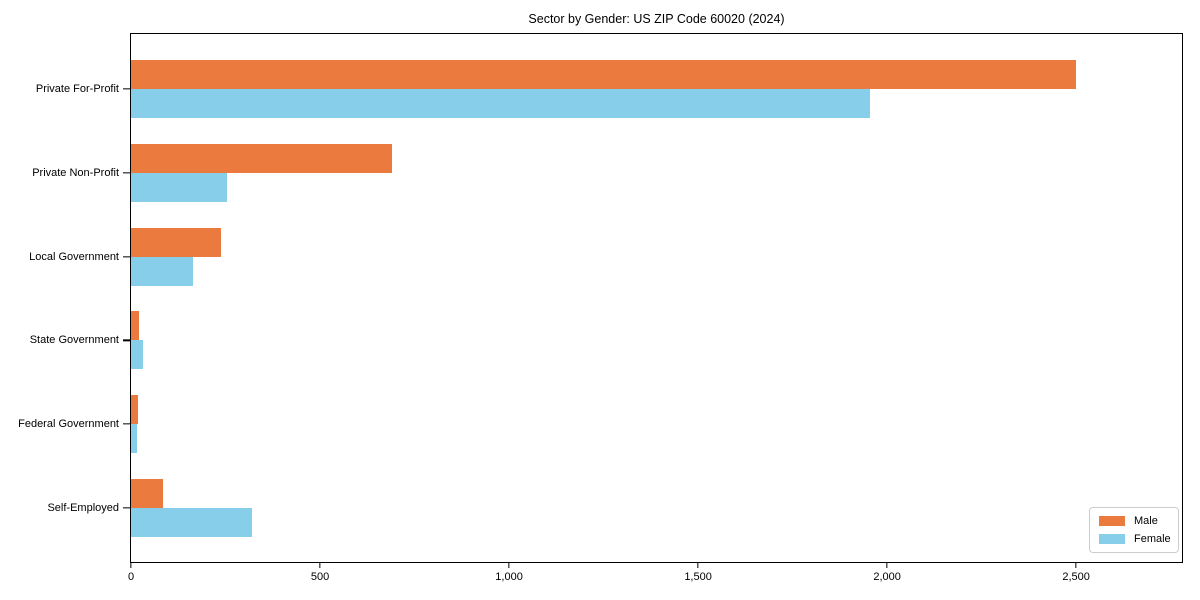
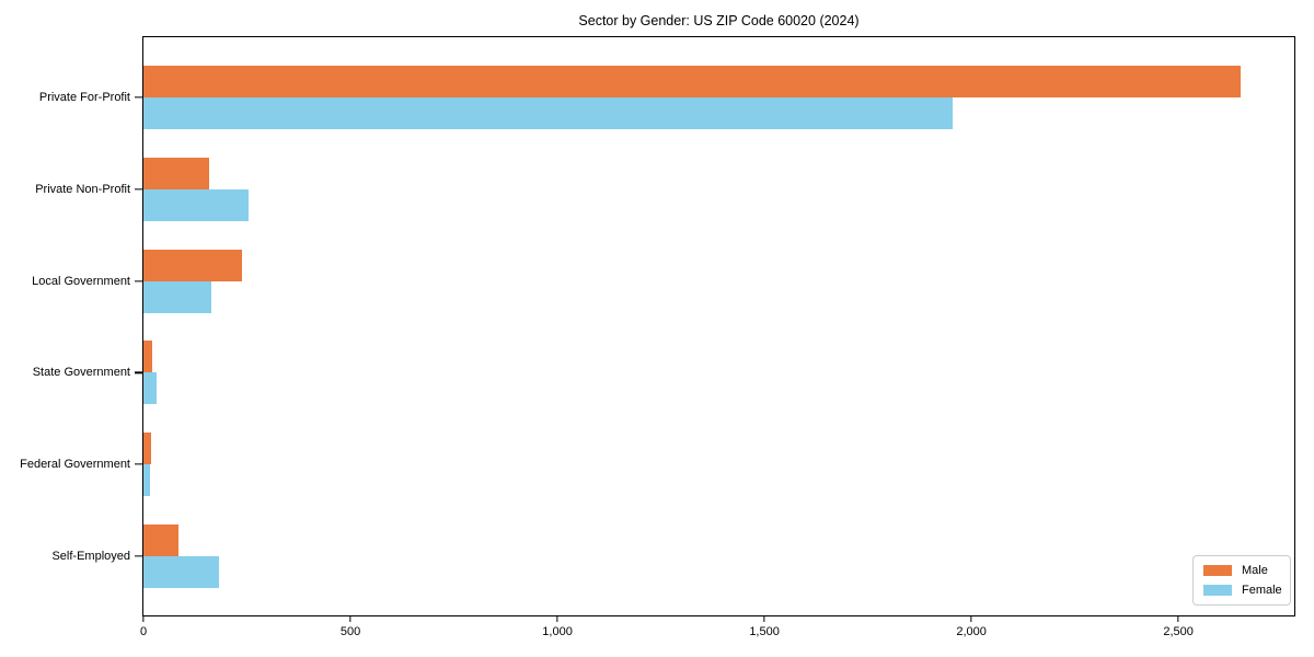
Male/Private For-Profit: 2500 -> 2650
Male/Private Non-Profit: 690 -> 160
Female/Self-Employed: 320 -> 180
